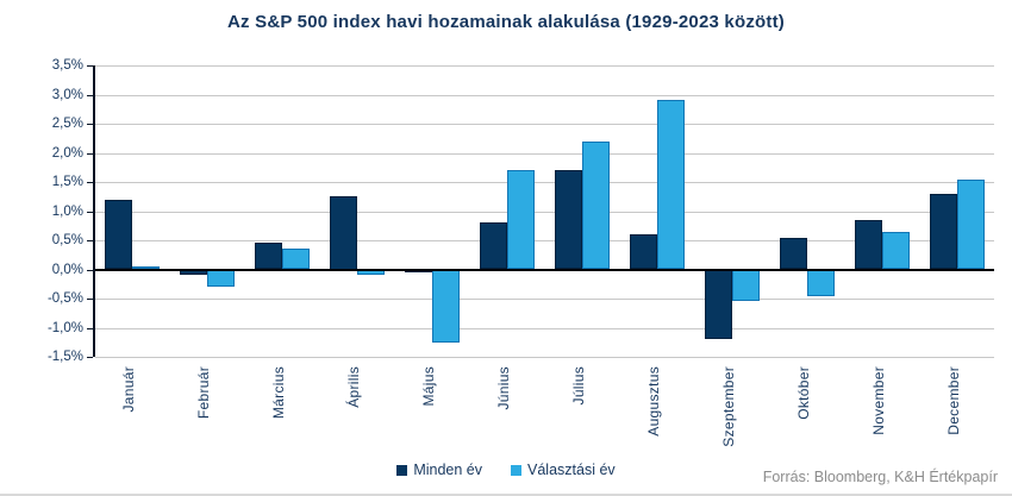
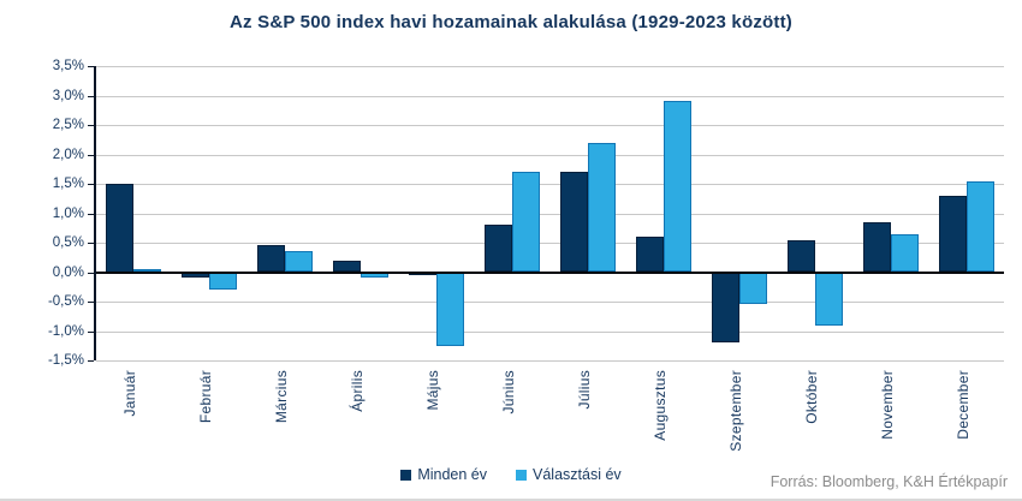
Minden év/Január: 1,2% -> 1,5%
Minden év/Április: 1,2% -> 0,2%
Választási év/Október: -0,5% -> -0,9%
